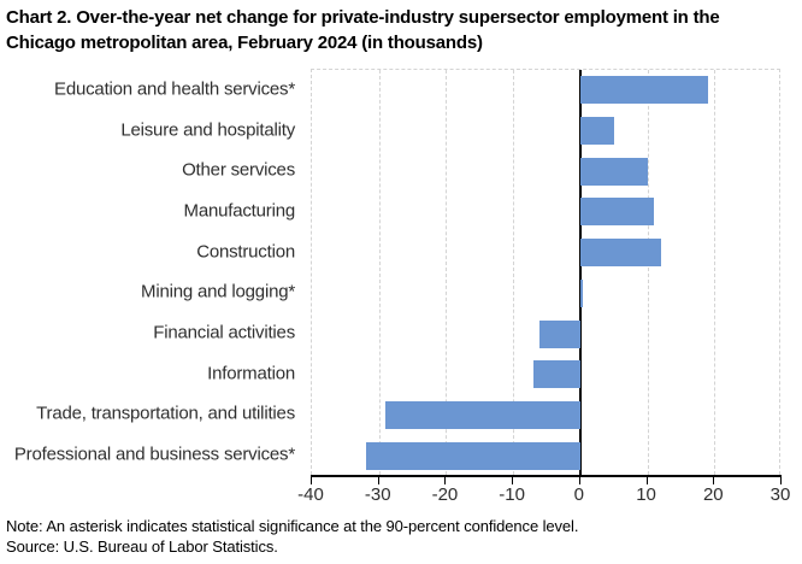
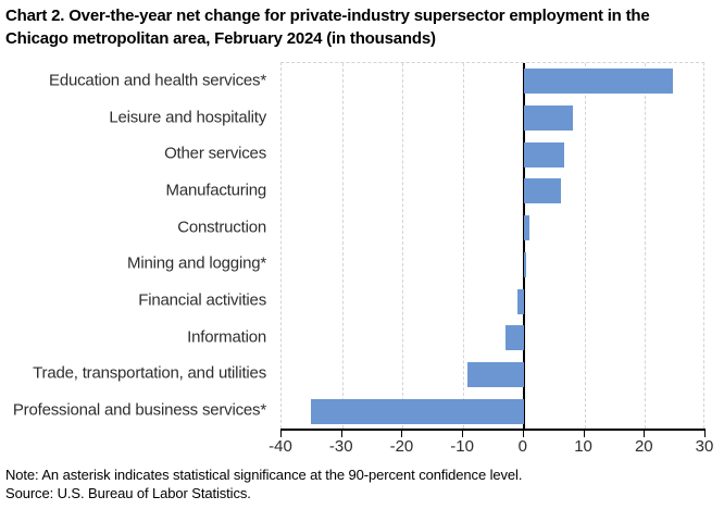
Education and health services*: 19 -> 25
Leisure and hospitality: 5 -> 8
Other services: 10 -> 7
Manufacturing: 11 -> 6
Construction: 12 -> 1
Financial activities: -6 -> -1
Information: -7 -> -3
Trade, transportation, and utilities: -29 -> -9
Professional and business services*: -32 -> -35
